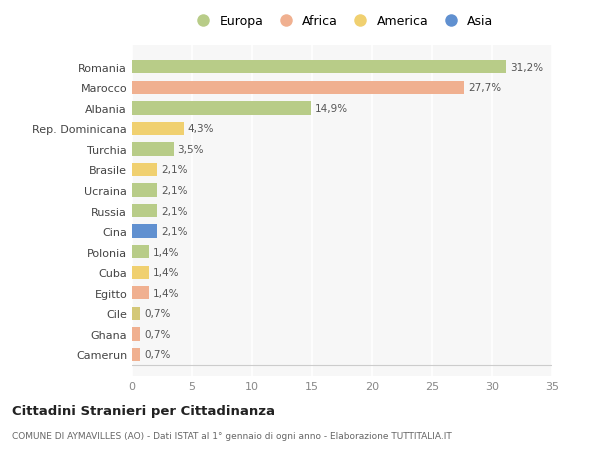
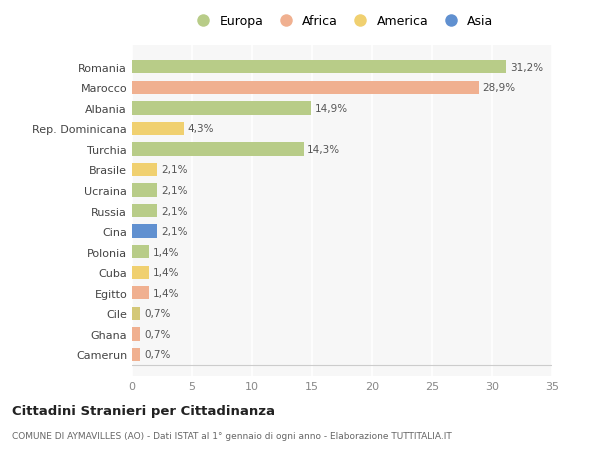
Marocco: 27,7% -> 28,9%
Turchia: 3,5% -> 14,3%
